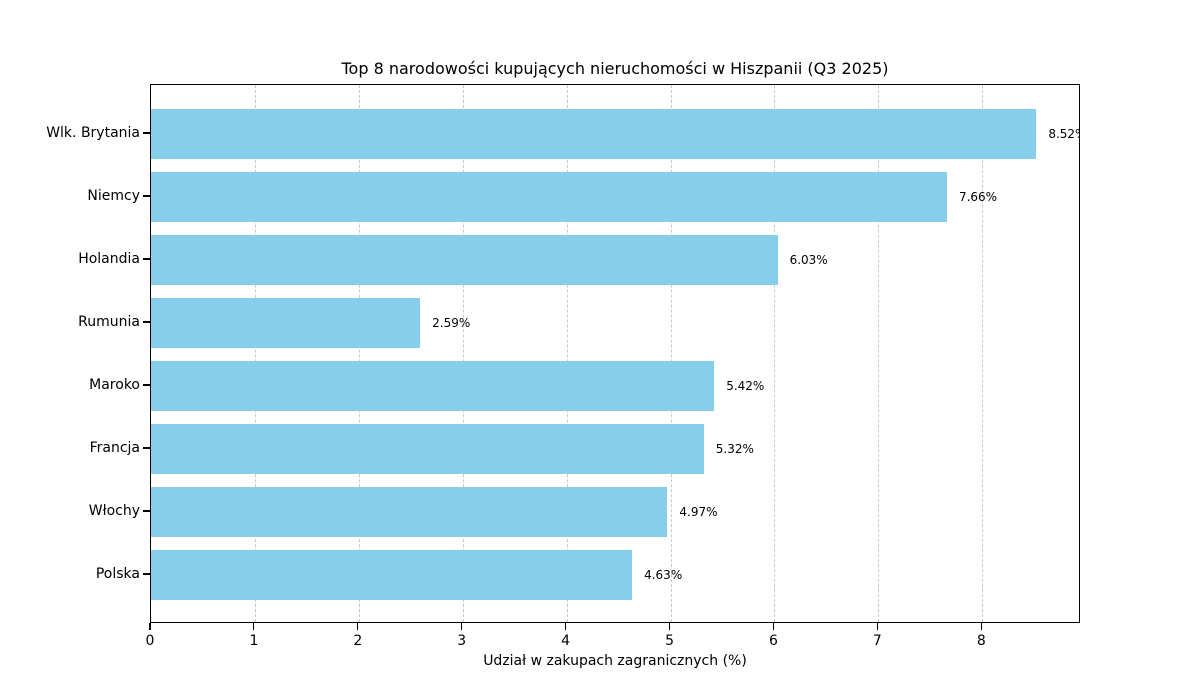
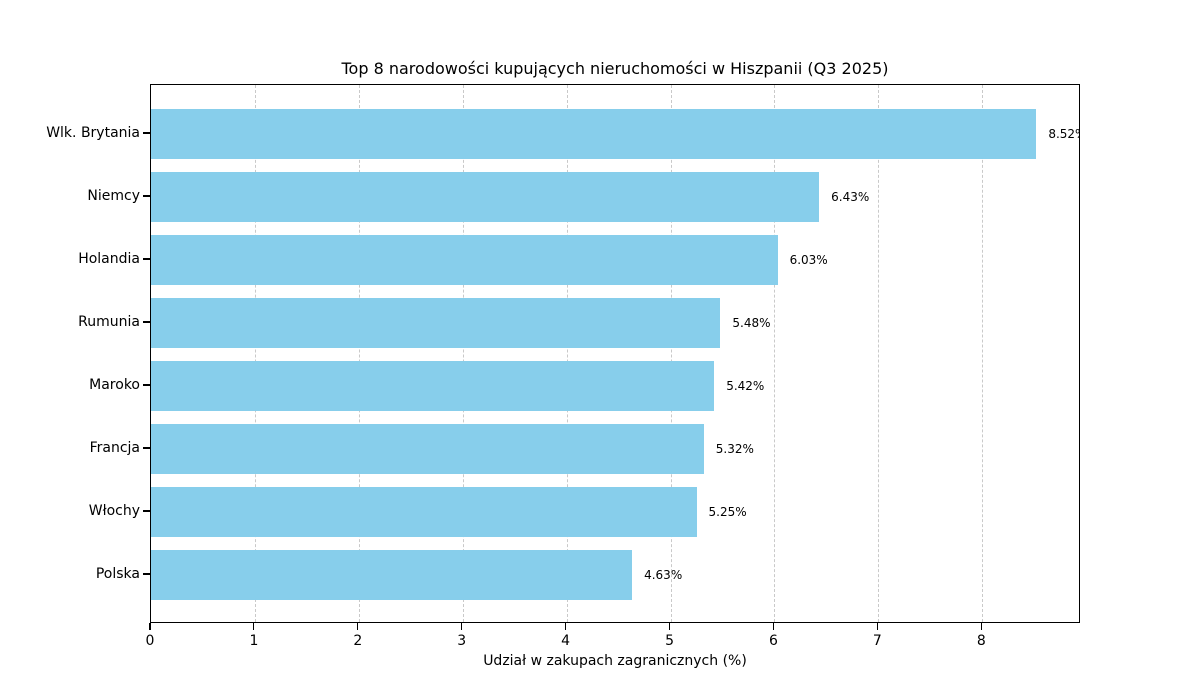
Niemcy: 7.66% -> 6.43%
Rumunia: 2.59% -> 5.48%
Włochy: 4.97% -> 5.25%
